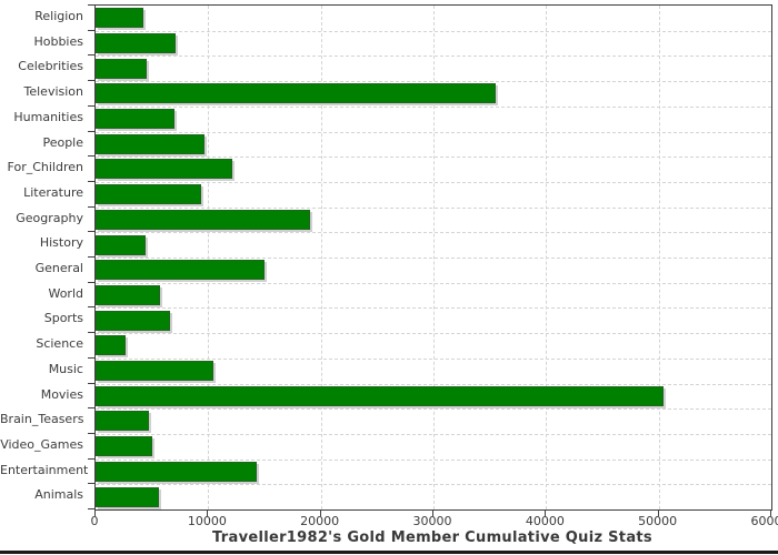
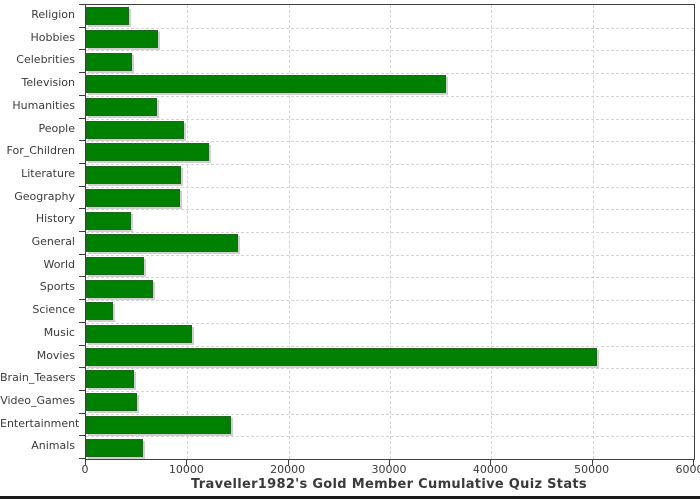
Geography: 19000 -> 9000
